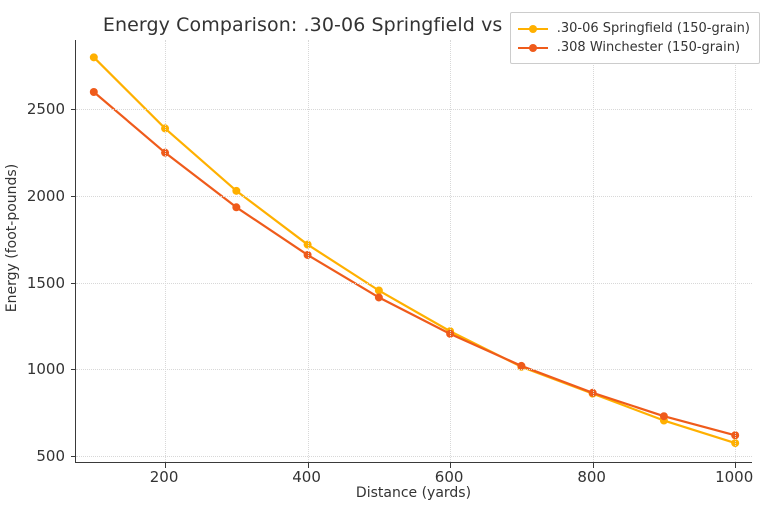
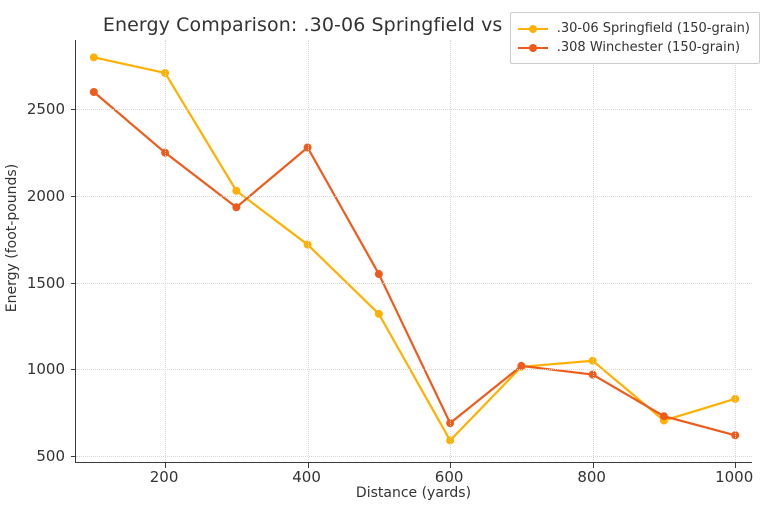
.30-06 Springfield (150-grain)/200: 2390 -> 2710
.308 Winchester (150-grain)/400: 1660 -> 2280
.30-06 Springfield (150-grain)/500: 1460 -> 1320
.308 Winchester (150-grain)/500: 1420 -> 1550
.30-06 Springfield (150-grain)/600: 1220 -> 590
.308 Winchester (150-grain)/600: 1200 -> 690
.30-06 Springfield (150-grain)/800: 860 -> 1050
.308 Winchester (150-grain)/800: 860 -> 970
.30-06 Springfield (150-grain)/1000: 580 -> 830
